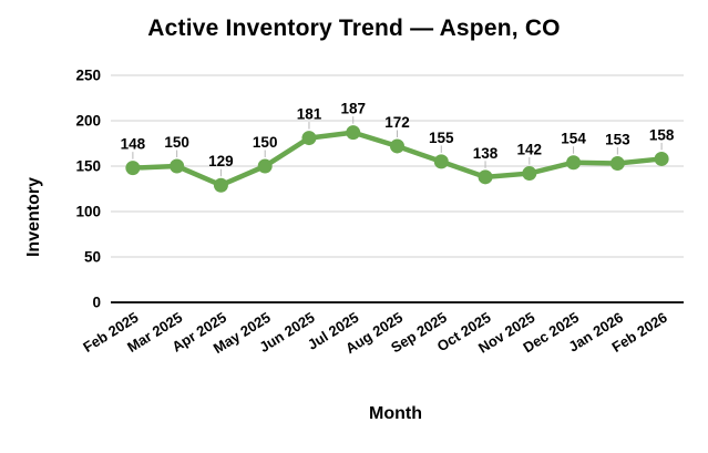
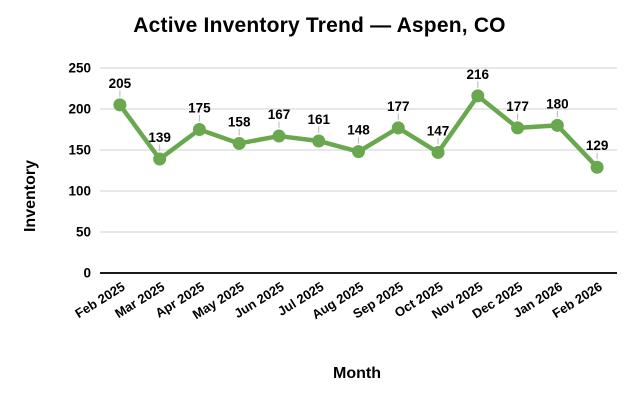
Feb 2025: 148 -> 205
Mar 2025: 150 -> 139
Apr 2025: 129 -> 175
May 2025: 150 -> 158
Jun 2025: 181 -> 167
Jul 2025: 187 -> 161
Aug 2025: 172 -> 148
Sep 2025: 155 -> 177
Oct 2025: 138 -> 147
Nov 2025: 142 -> 216
Dec 2025: 154 -> 177
Jan 2026: 153 -> 180
Feb 2026: 158 -> 129
